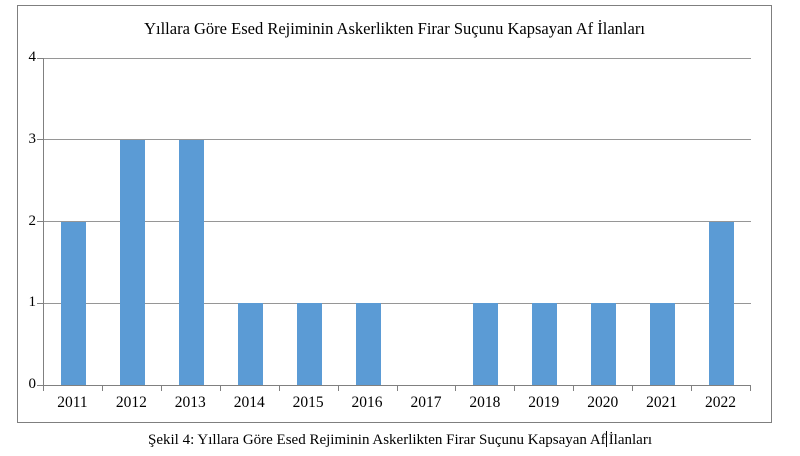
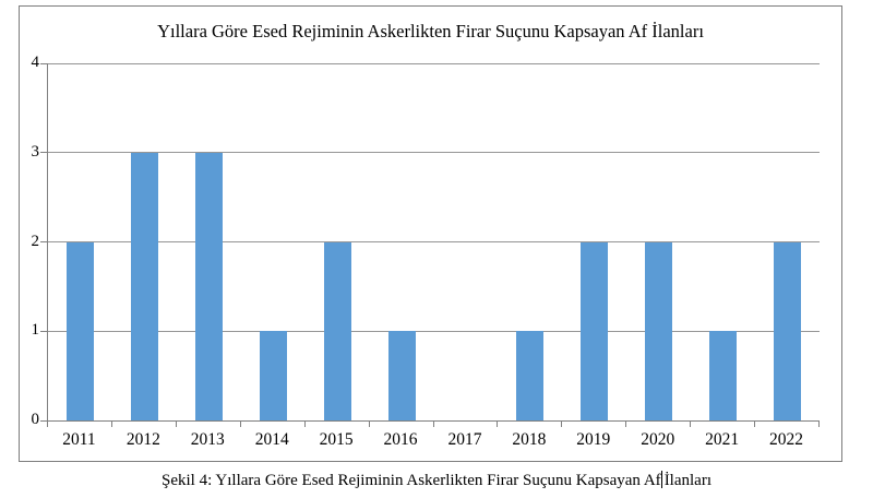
2015: 1 -> 2
2019: 1 -> 2
2020: 1 -> 2
